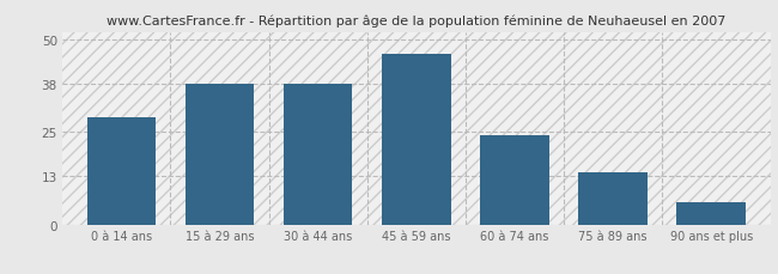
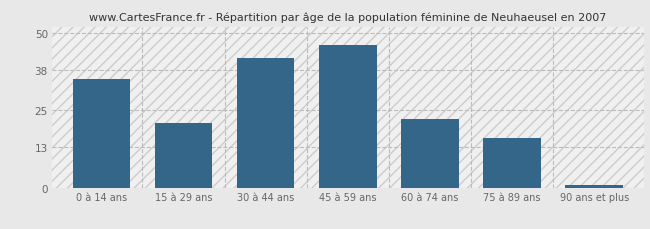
0 à 14 ans: 29 -> 35
15 à 29 ans: 38 -> 21
30 à 44 ans: 38 -> 42
60 à 74 ans: 24 -> 22
75 à 89 ans: 14 -> 16
90 ans et plus: 6 -> 1
